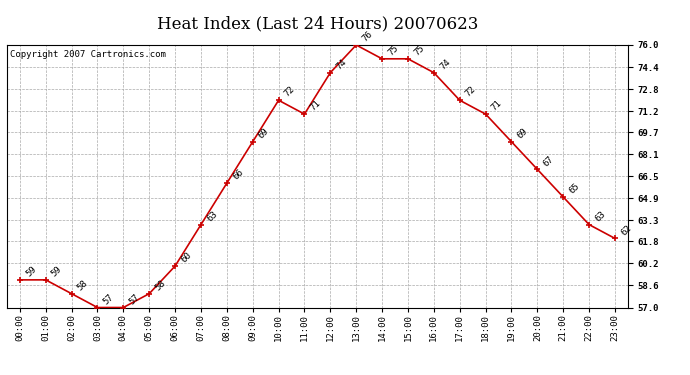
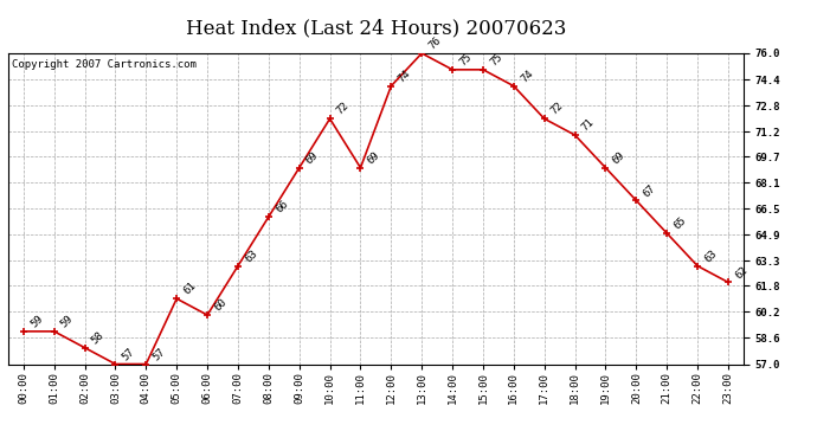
05:00: 58 -> 61
11:00: 71 -> 69
